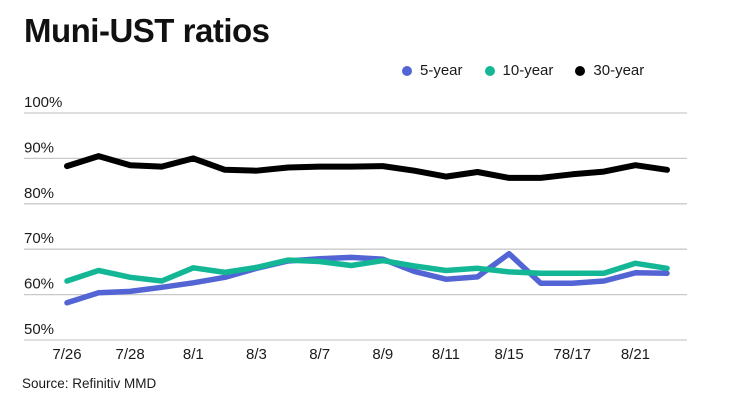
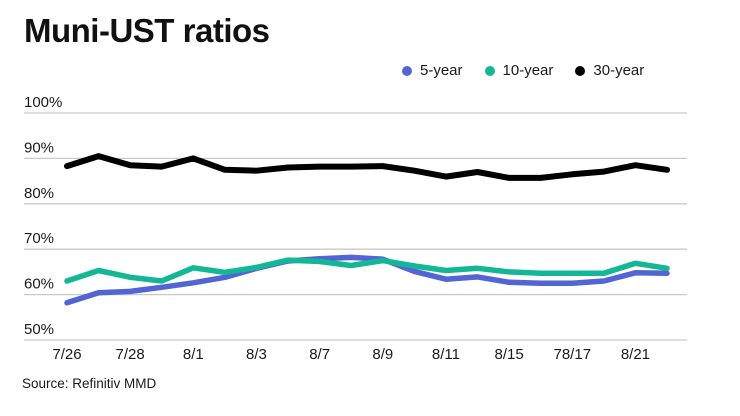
5-year/8/15: 69% -> 63%
